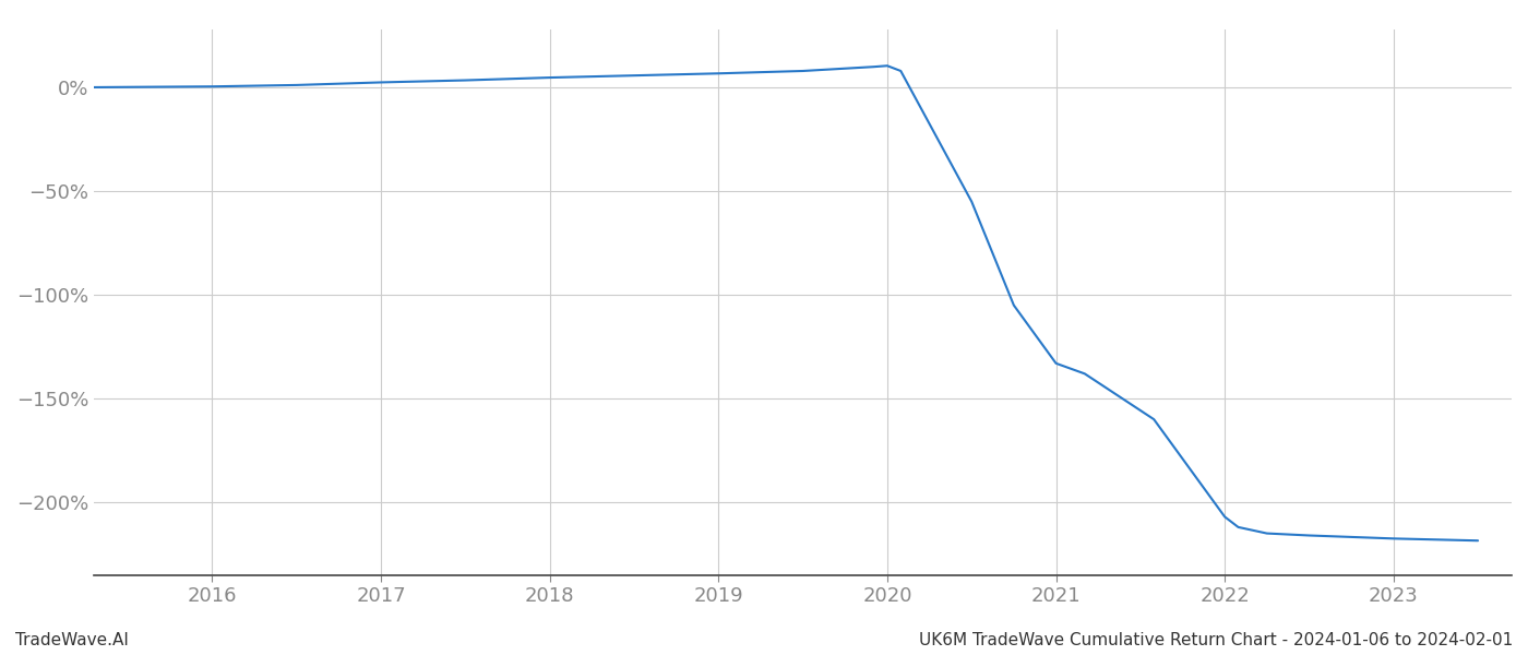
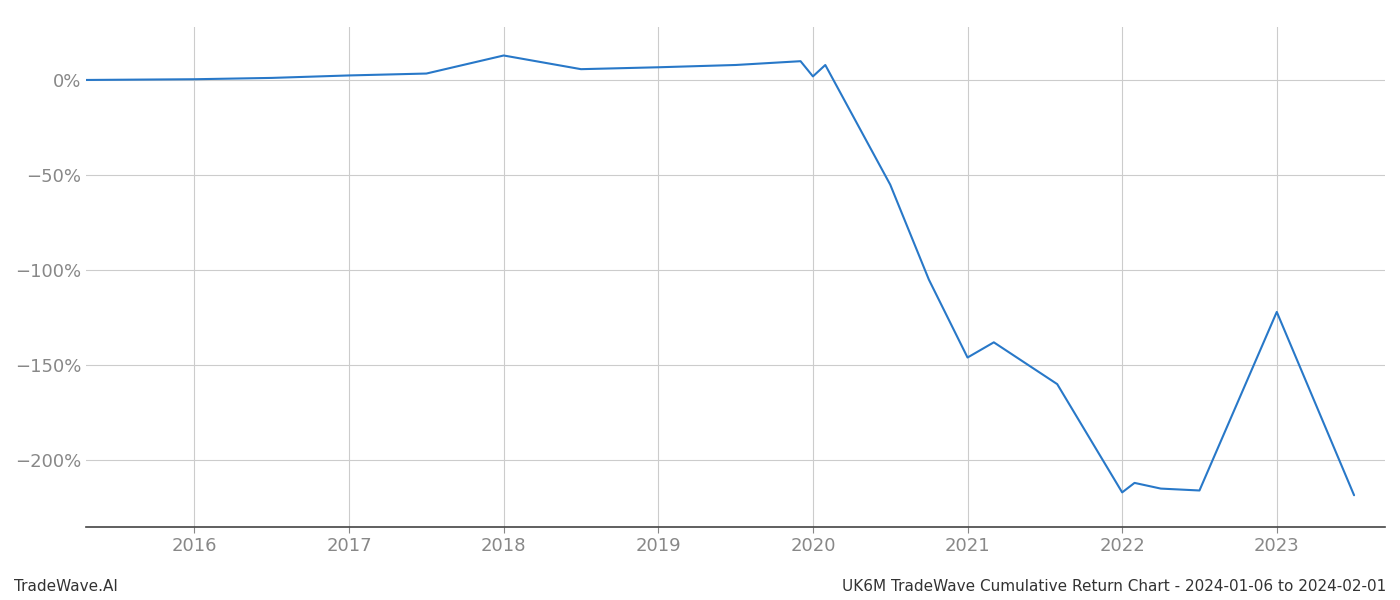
2018: 5% -> 13%
2020: 10% -> 2%
2021: -133% -> -146%
2022: -207% -> -217%
2023: -218% -> -122%
